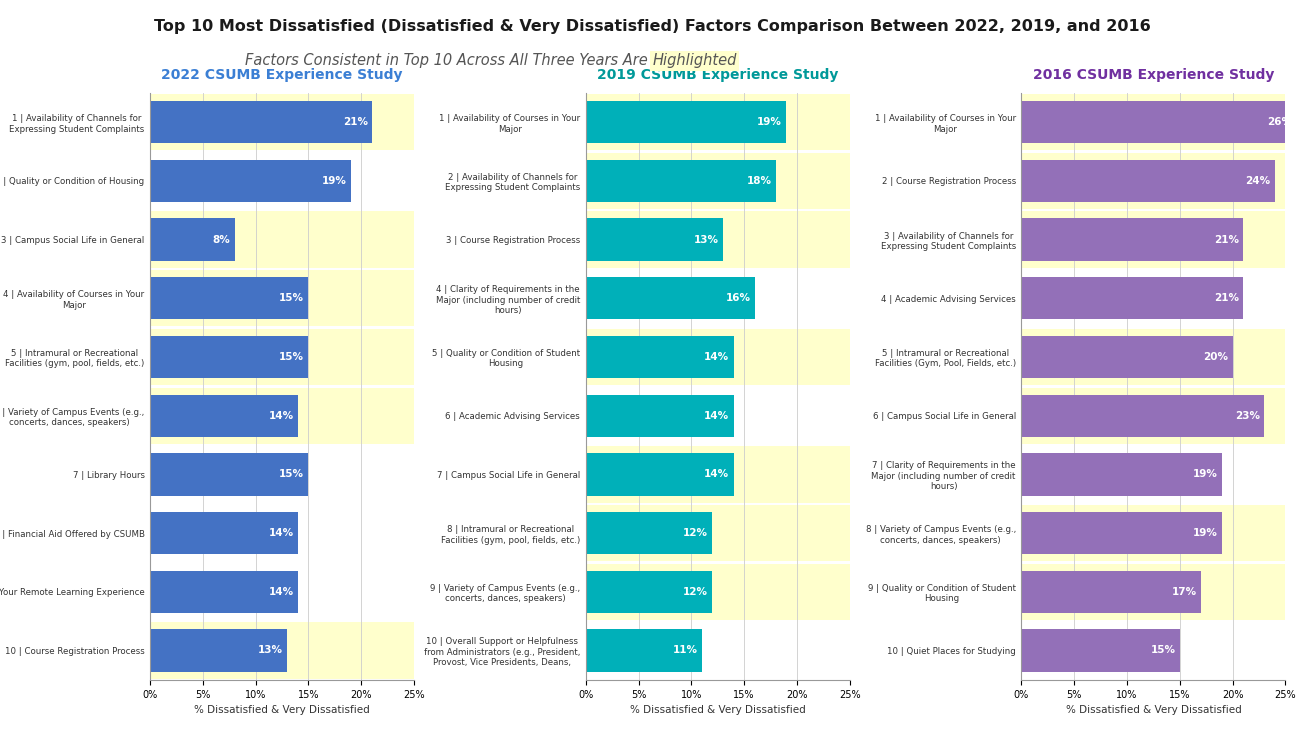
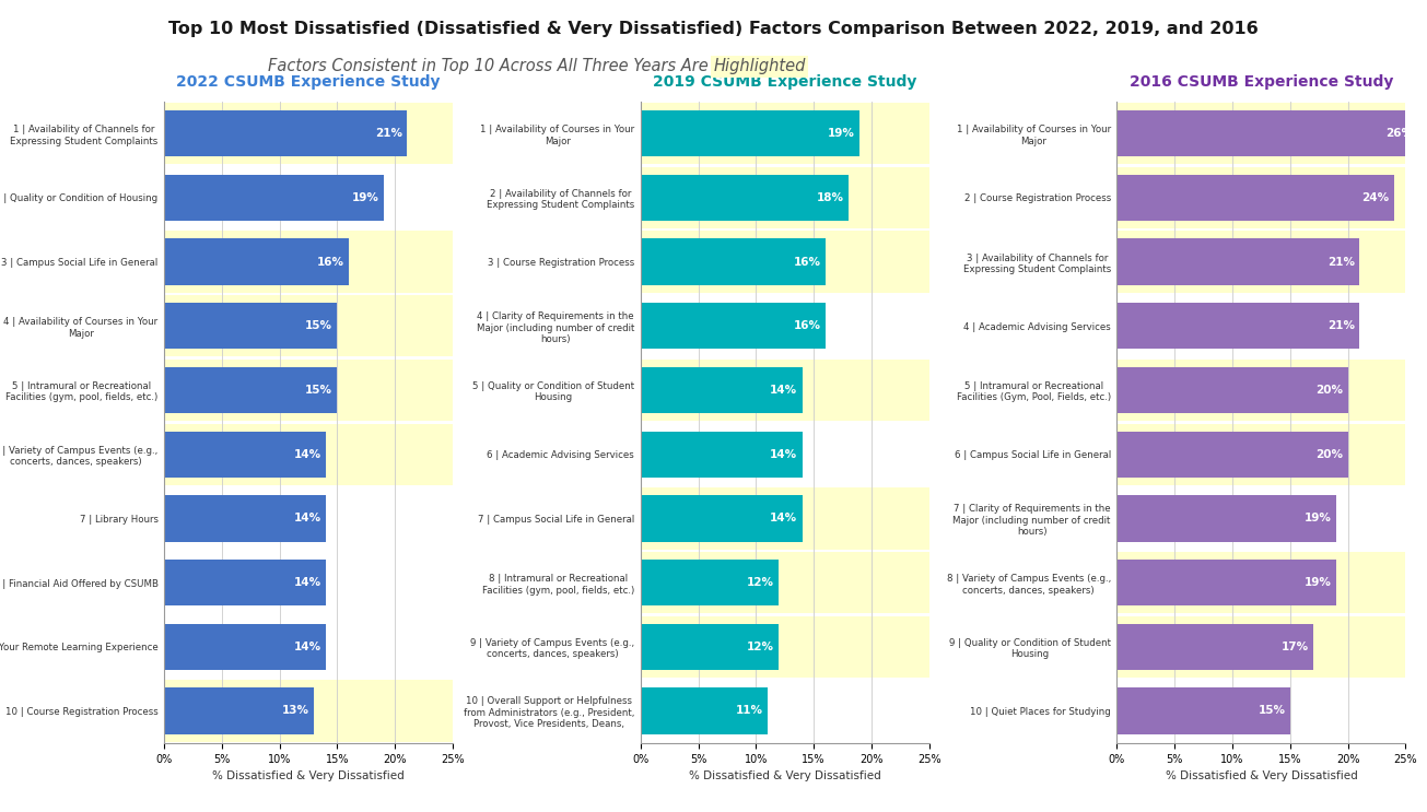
2022 CSUMB Experience Study/3 | Campus Social Life in General: 8% -> 16%
2022 CSUMB Experience Study/7 | Library Hours: 15% -> 14%
2019 CSUMB Experience Study/3 | Course Registration Process: 13% -> 16%
2016 CSUMB Experience Study/6 | Campus Social Life in General: 23% -> 20%
